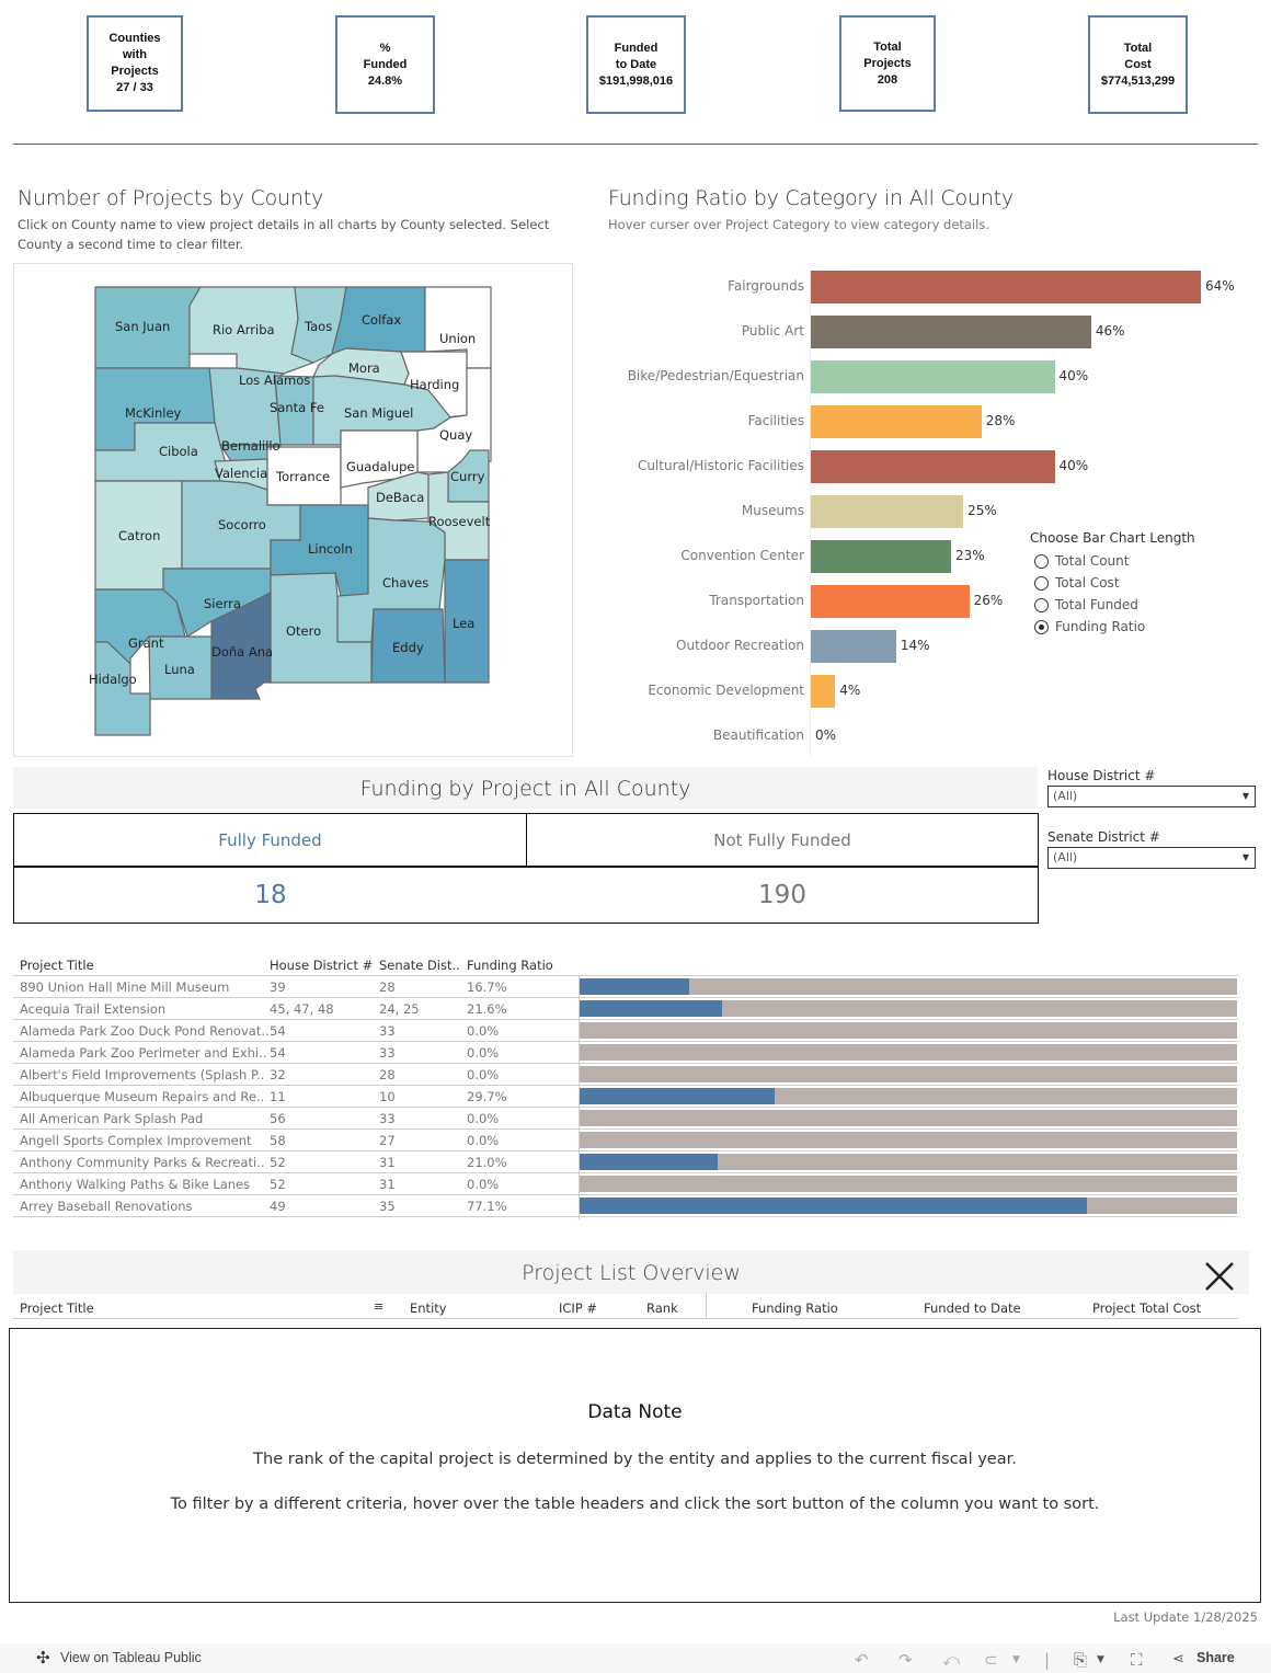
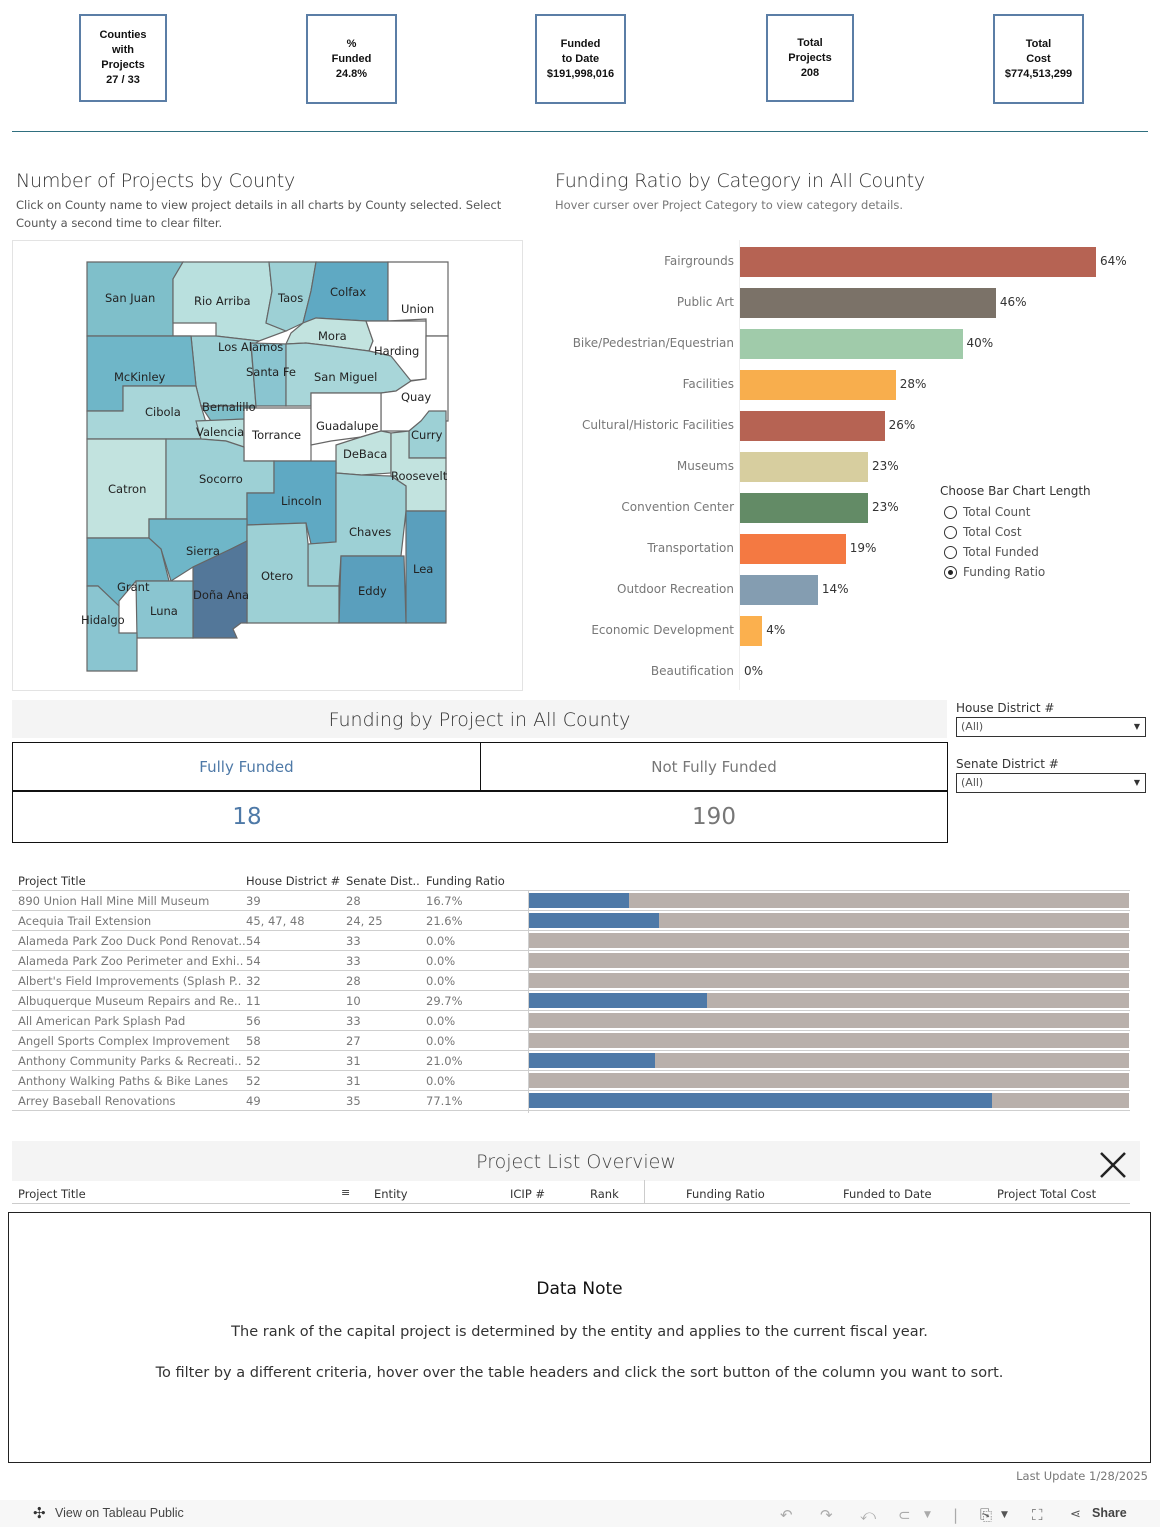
Cultural/Historic Facilities: 40% -> 26%
Museums: 25% -> 23%
Transportation: 26% -> 19%
